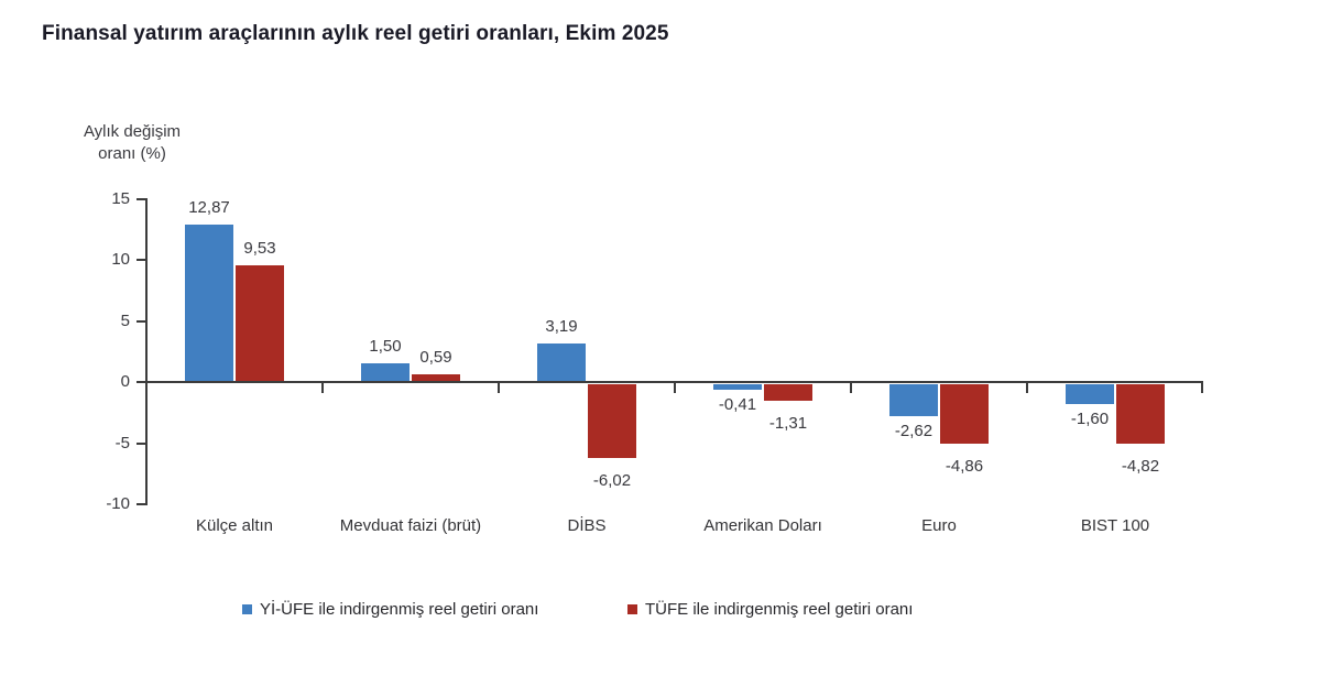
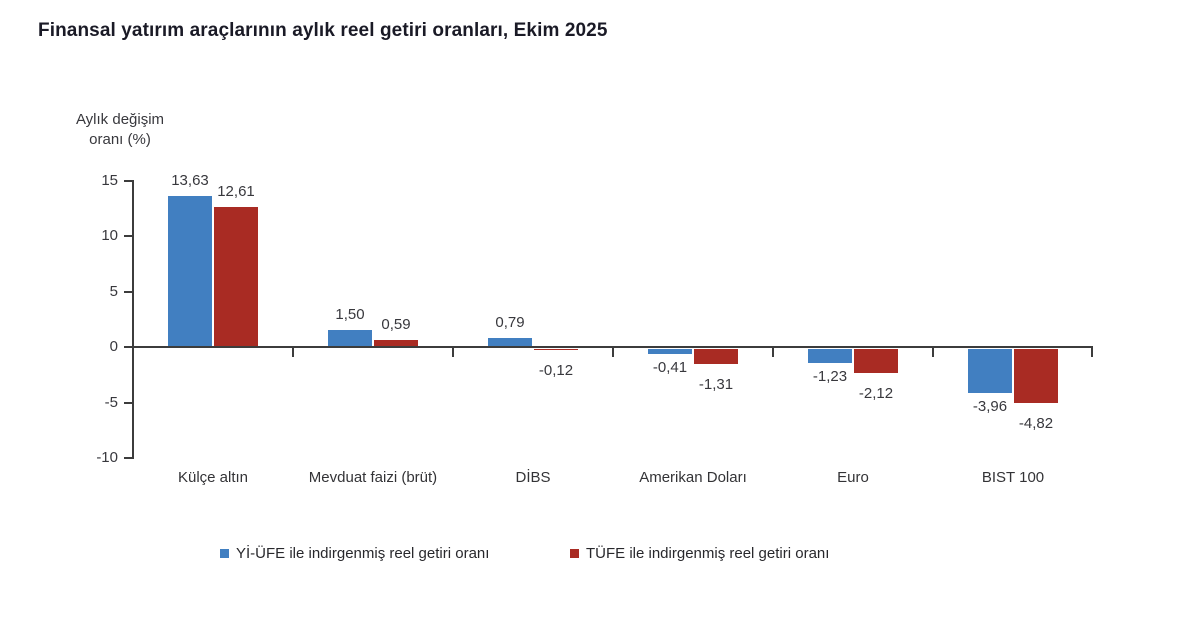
Yİ-ÜFE ile indirgenmiş reel getiri oranı/Külçe altın: 12,87 -> 13,63
TÜFE ile indirgenmiş reel getiri oranı/Külçe altın: 9,53 -> 12,61
Yİ-ÜFE ile indirgenmiş reel getiri oranı/DİBS: 3,19 -> 0,79
TÜFE ile indirgenmiş reel getiri oranı/DİBS: -6,02 -> -0,12
Yİ-ÜFE ile indirgenmiş reel getiri oranı/Euro: -2,62 -> -1,23
TÜFE ile indirgenmiş reel getiri oranı/Euro: -4,86 -> -2,12
Yİ-ÜFE ile indirgenmiş reel getiri oranı/BIST 100: -1,60 -> -3,96
